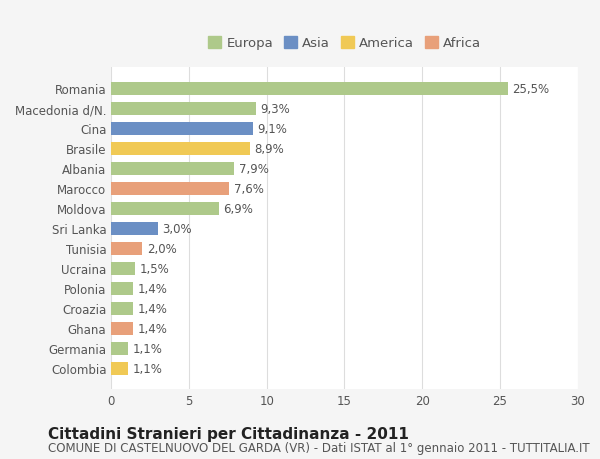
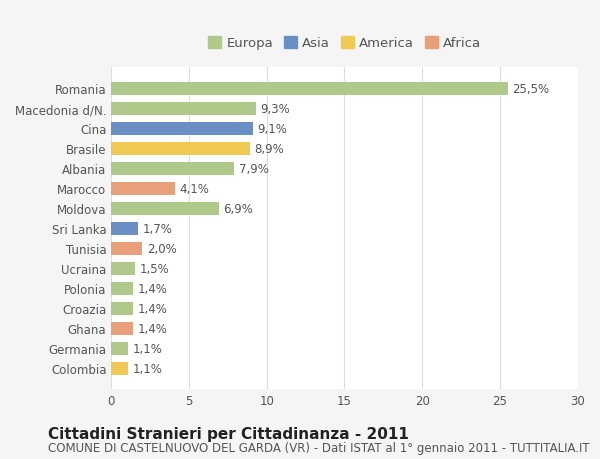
Marocco: 7,6% -> 4,1%
Sri Lanka: 3,0% -> 1,7%
